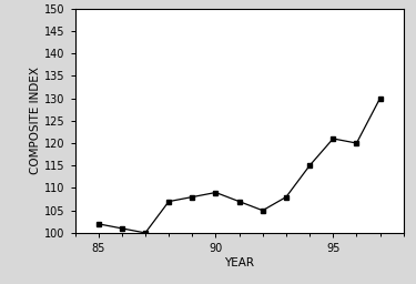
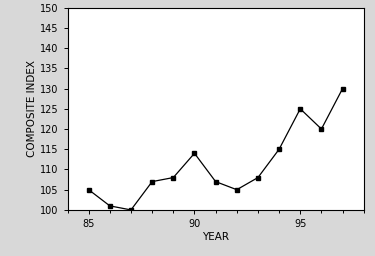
85: 102 -> 105
90: 109 -> 114
95: 121 -> 125
